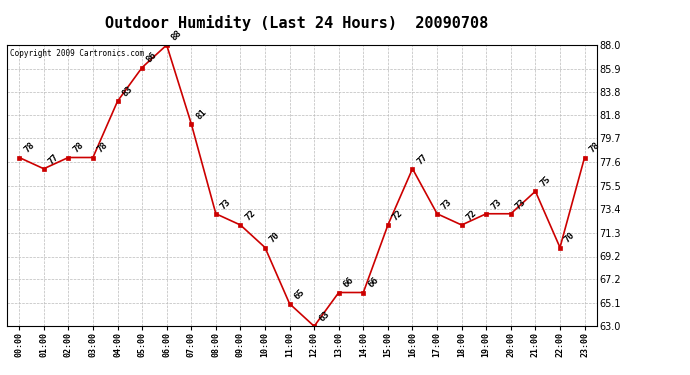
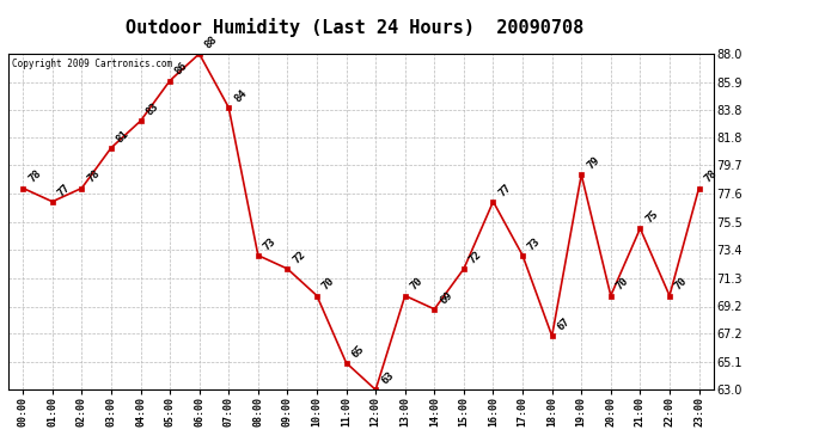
03:00: 78 -> 81
07:00: 81 -> 84
13:00: 66 -> 70
14:00: 66 -> 69
18:00: 72 -> 67
19:00: 73 -> 79
20:00: 73 -> 70
